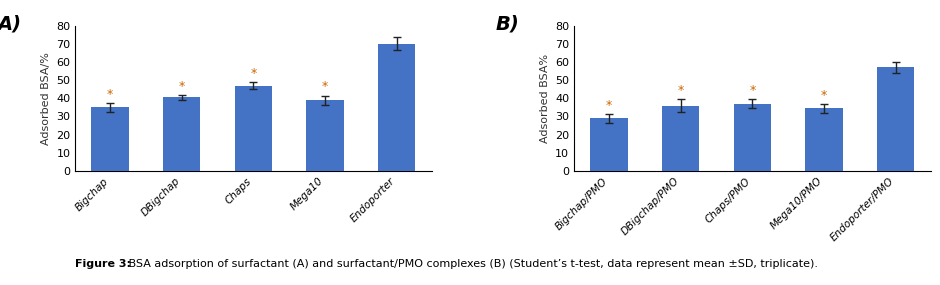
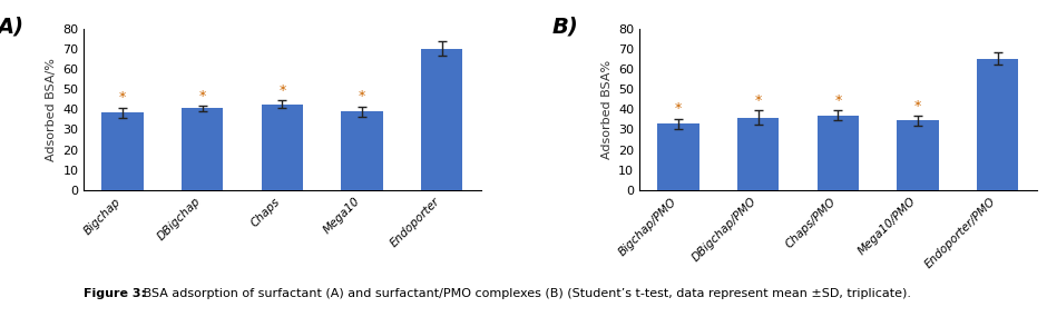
Bigchap: 35 -> 38
Chaps: 47 -> 42
Bigchap/PMO: 29 -> 33
Endoporter/PMO: 57 -> 65
